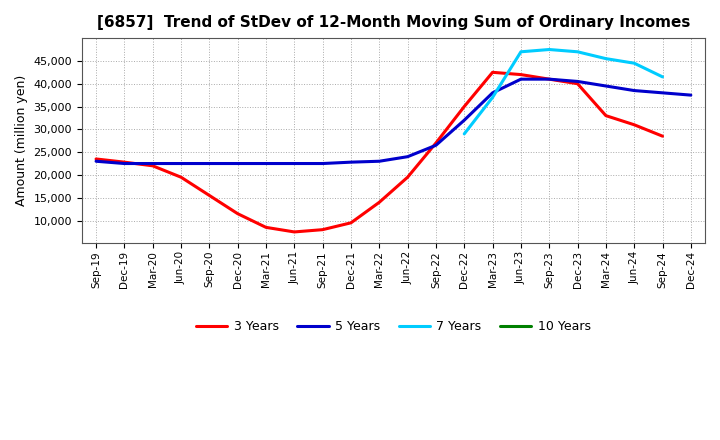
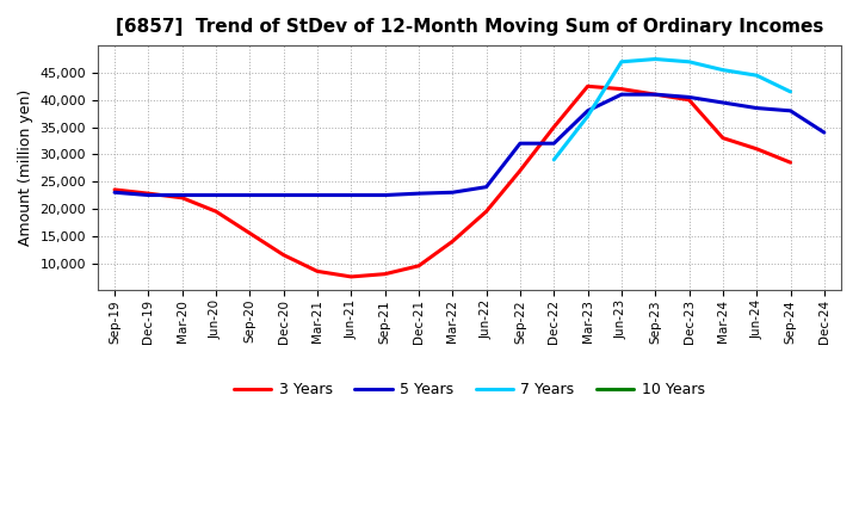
5 Years/Sep-22: 26,500 -> 32,000
5 Years/Dec-24: 37,500 -> 34,000
